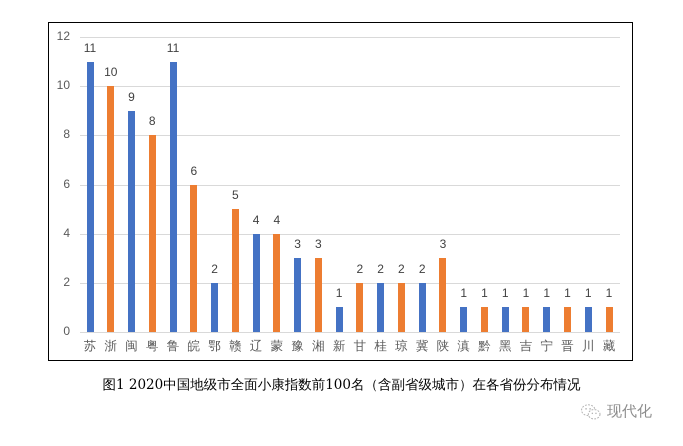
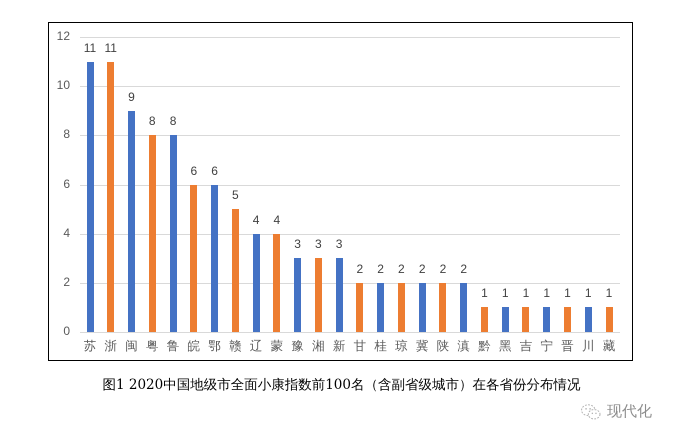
浙: 10 -> 11
鲁: 11 -> 8
鄂: 2 -> 6
新: 1 -> 3
陕: 3 -> 2
滇: 1 -> 2
